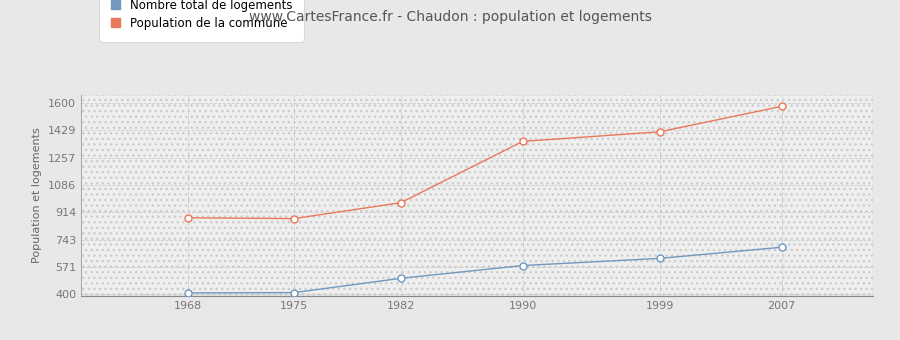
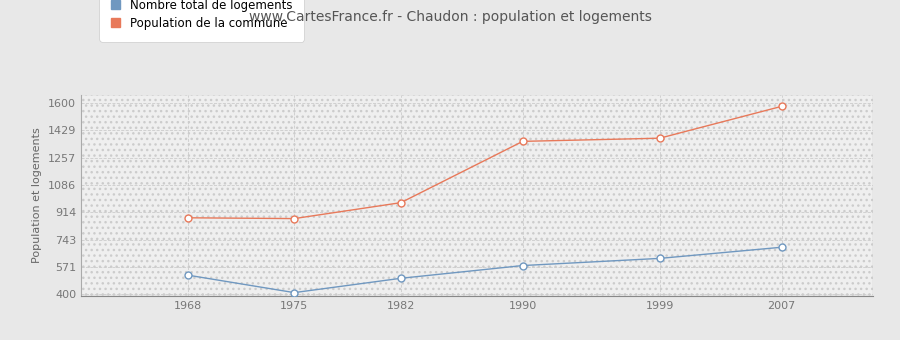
Nombre total de logements/1968: 410 -> 520
Population de la commune/1999: 1420 -> 1380
